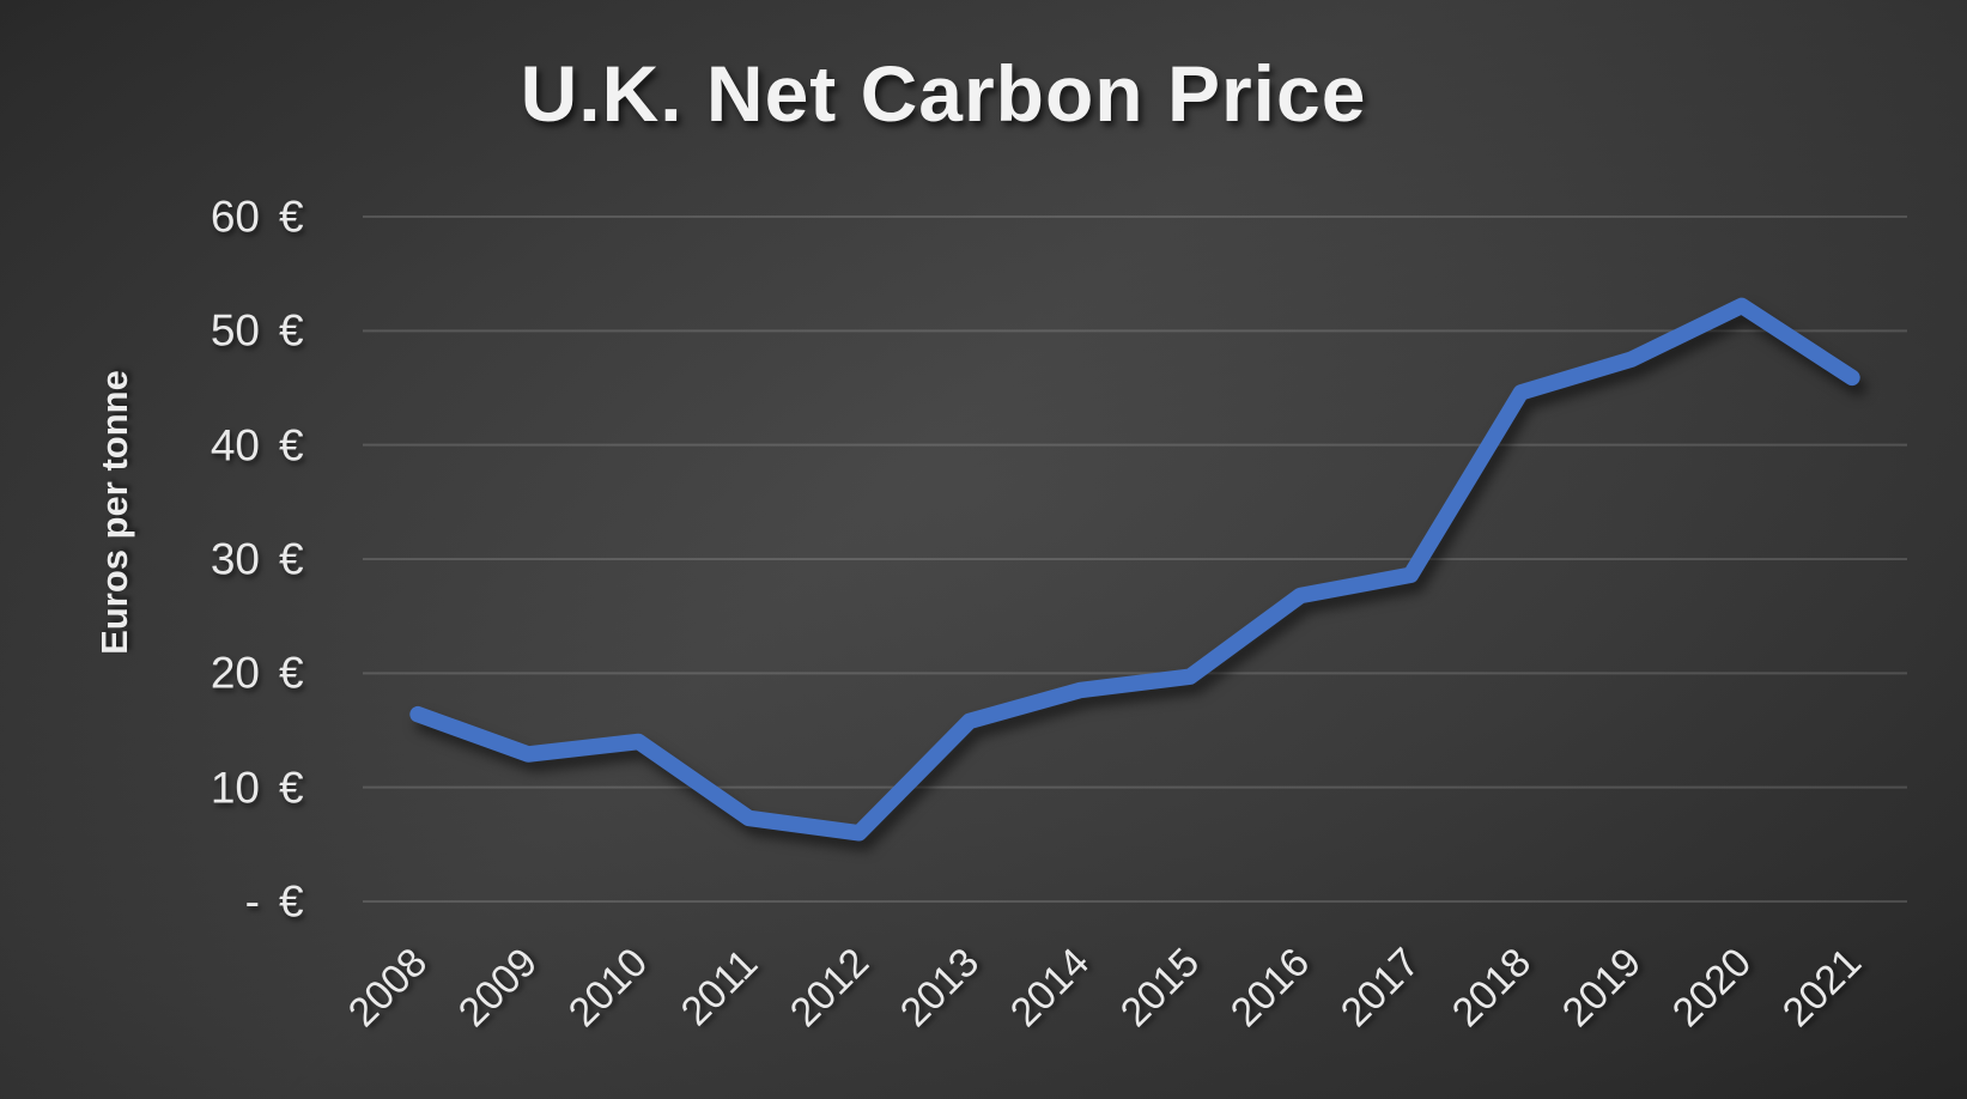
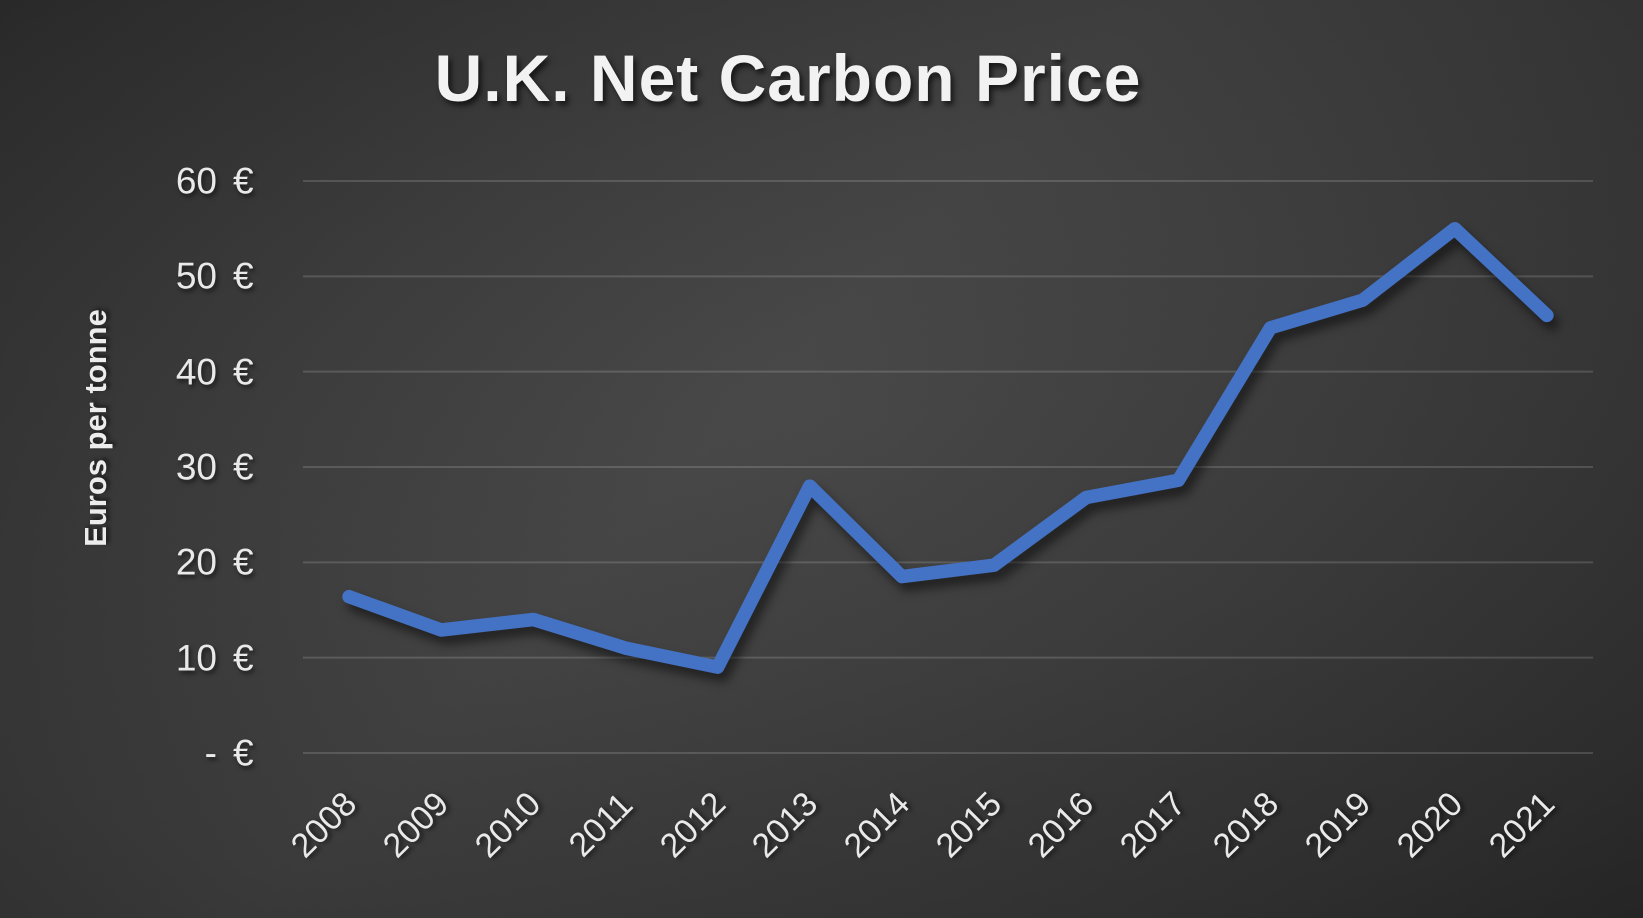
2011: 7 -> 11
2012: 6 -> 9
2013: 16 -> 28
2020: 52 -> 55
